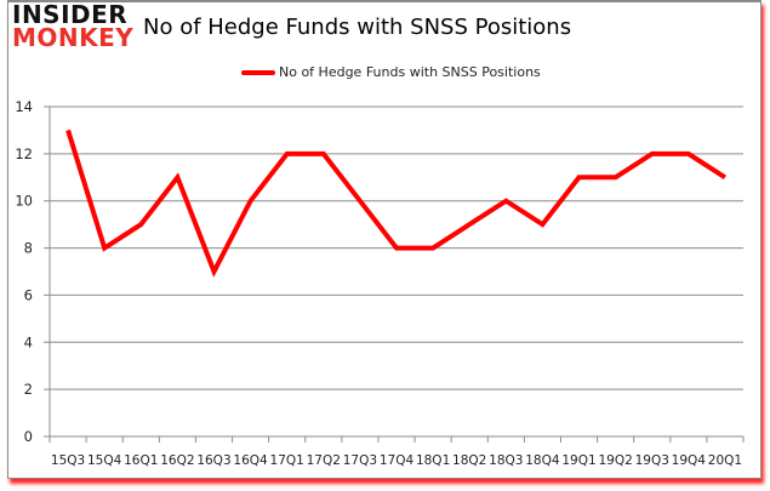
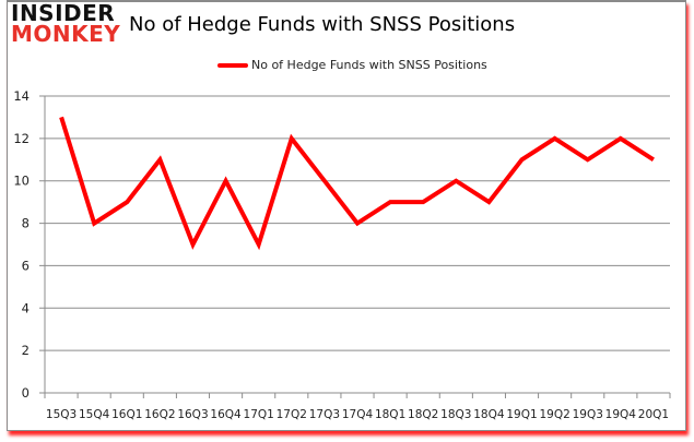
17Q1: 12 -> 7
18Q1: 8 -> 9
19Q2: 11 -> 12
19Q3: 12 -> 11
